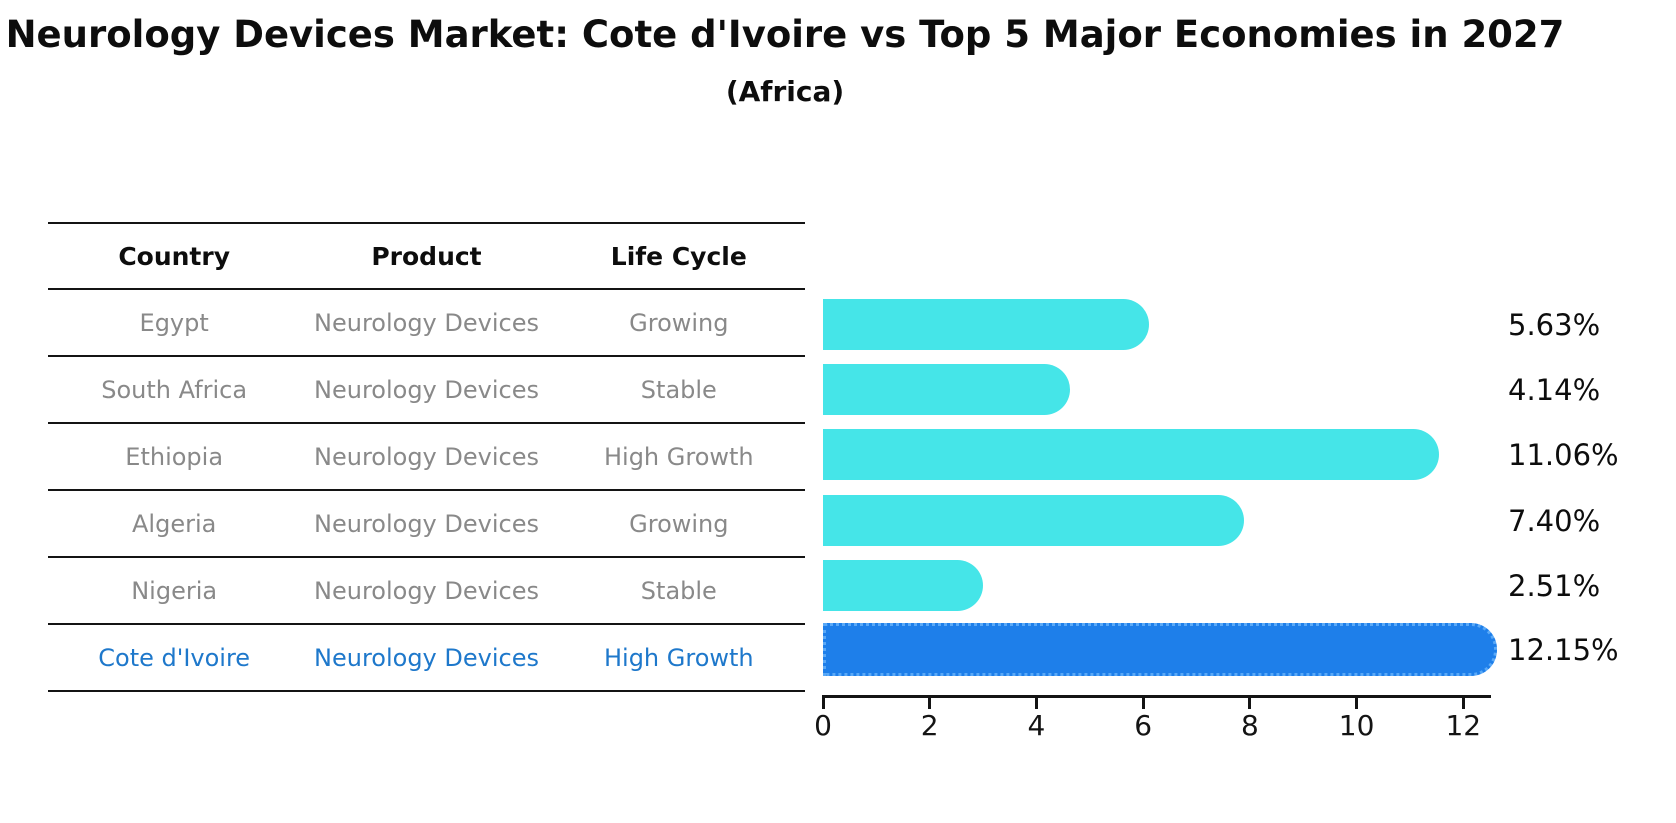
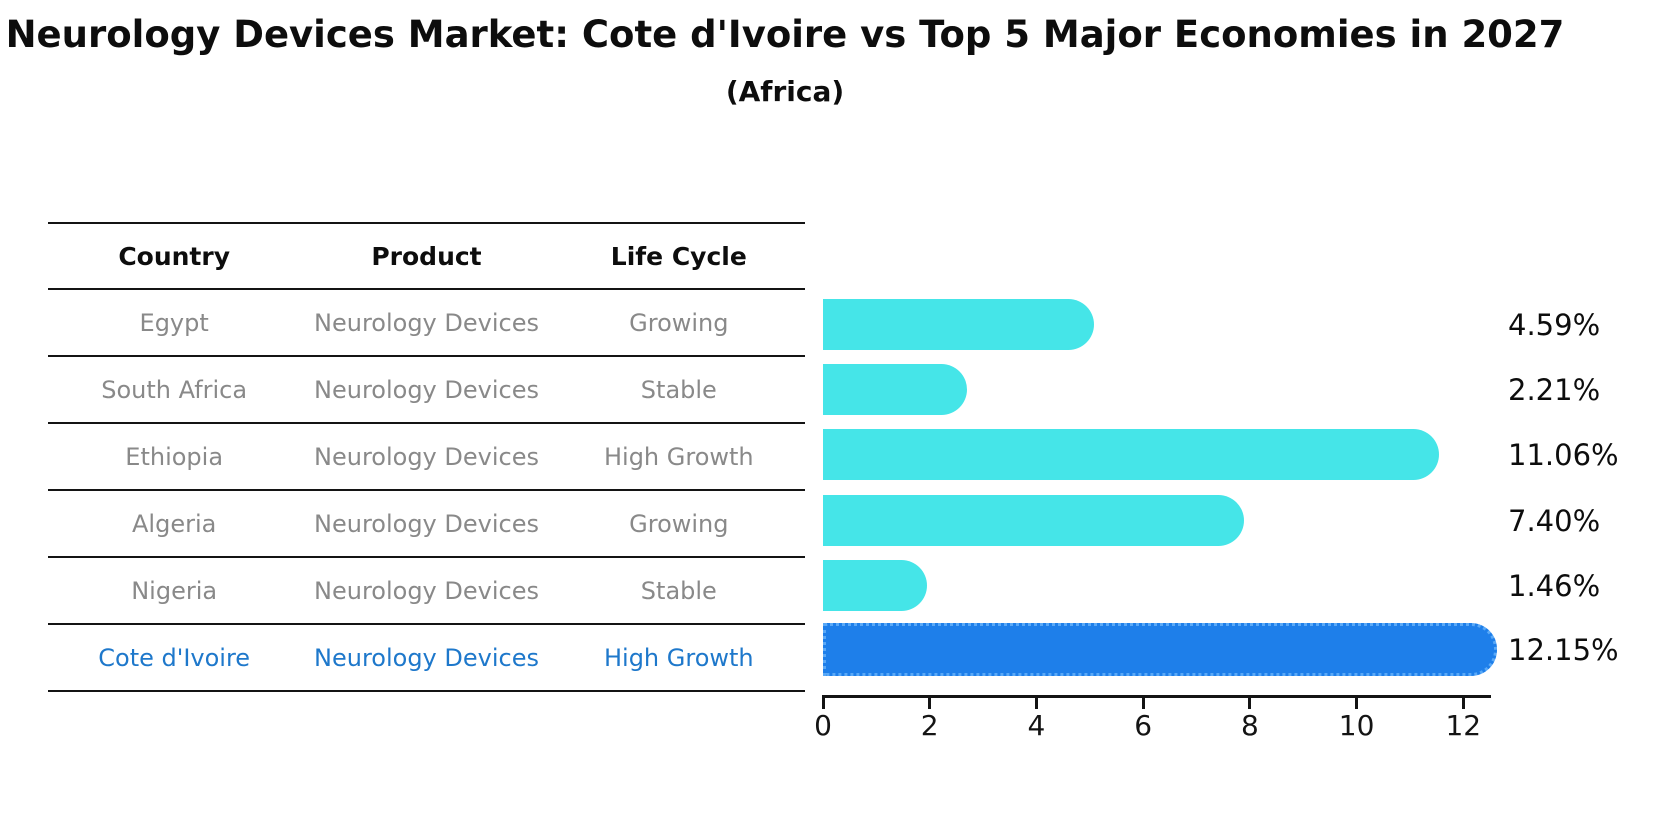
Egypt: 5.63% -> 4.59%
South Africa: 4.14% -> 2.21%
Nigeria: 2.51% -> 1.46%
